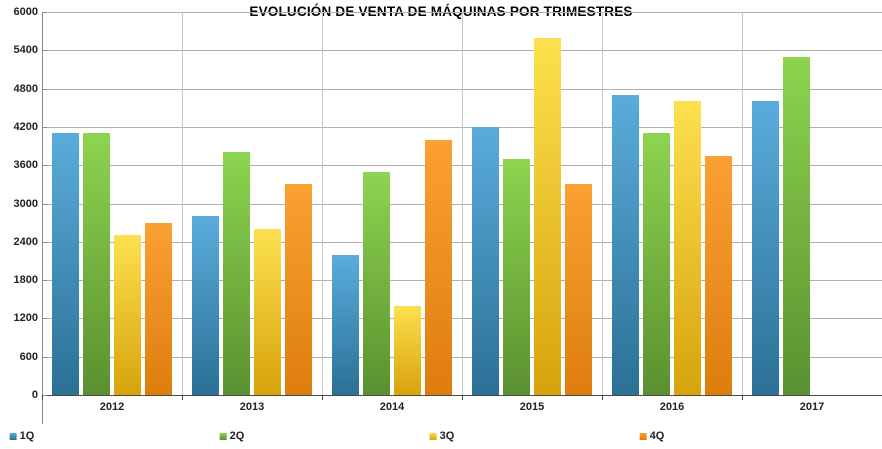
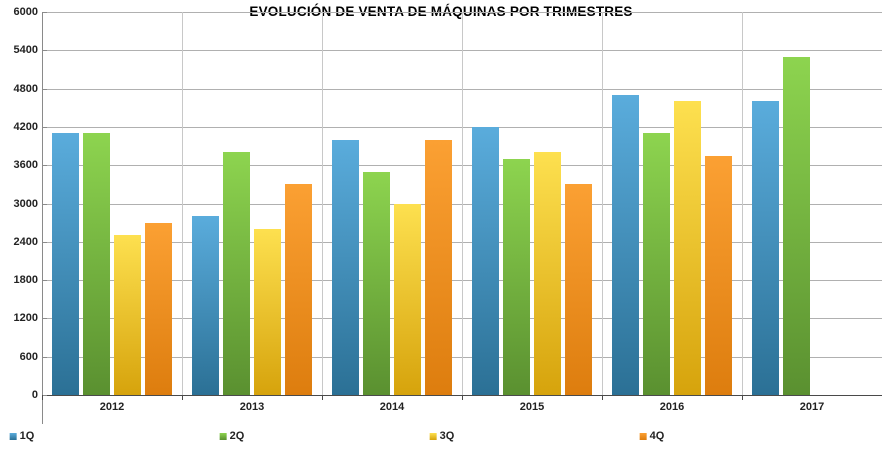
1Q/2014: 2200 -> 4000
3Q/2014: 1400 -> 3000
3Q/2015: 5600 -> 3800
